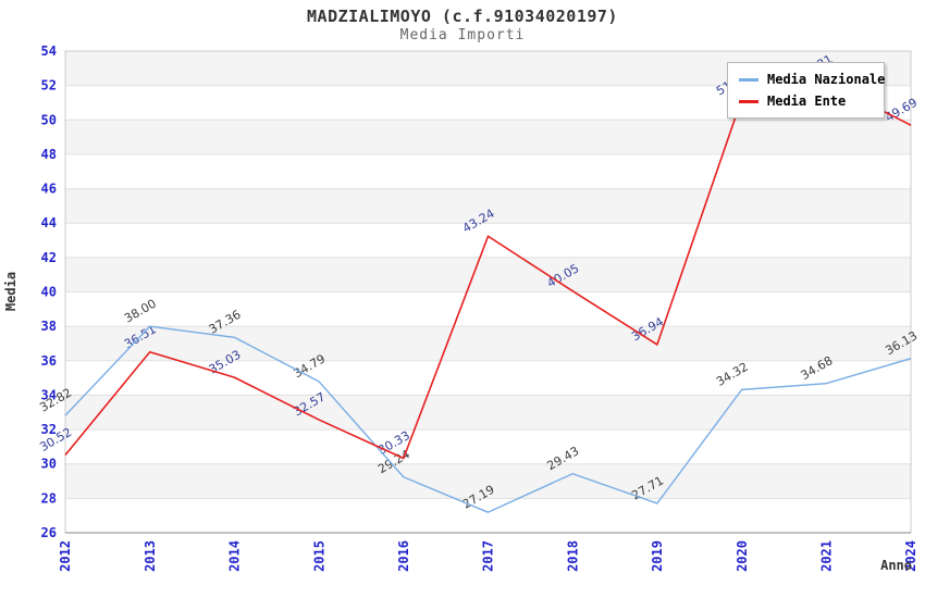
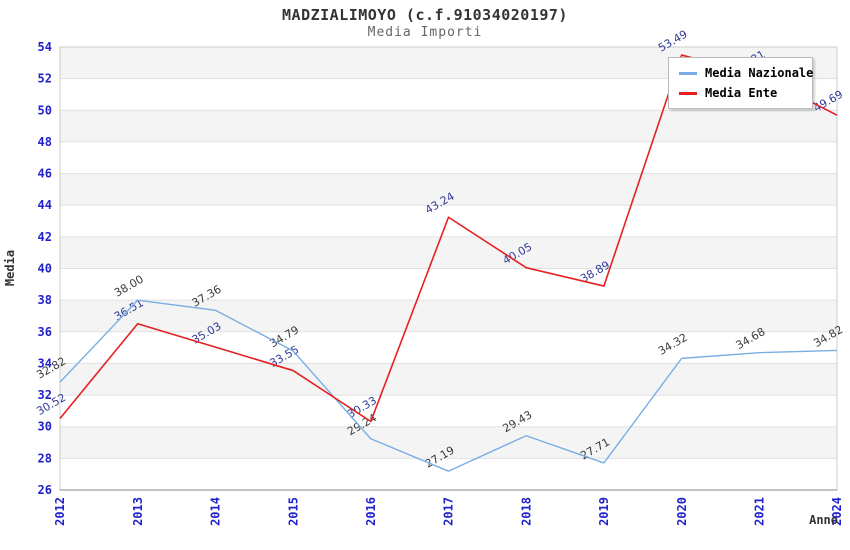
Media Ente/2015: 32.57 -> 33.55
Media Ente/2019: 36.94 -> 38.89
Media Ente/2020: 51.22 -> 53.49
Media Nazionale/2024: 36.13 -> 34.82
